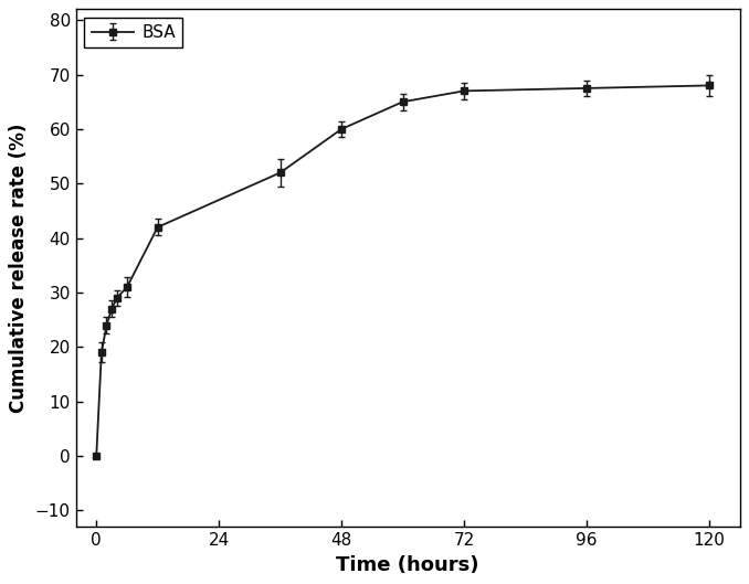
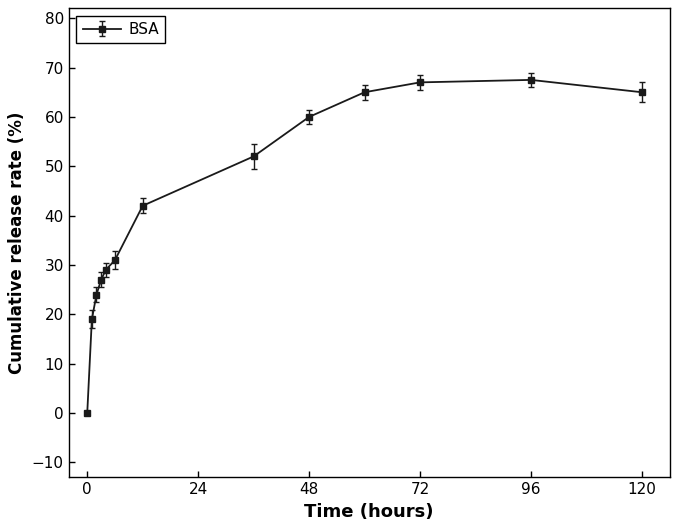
120: 68.0 -> 65.0
